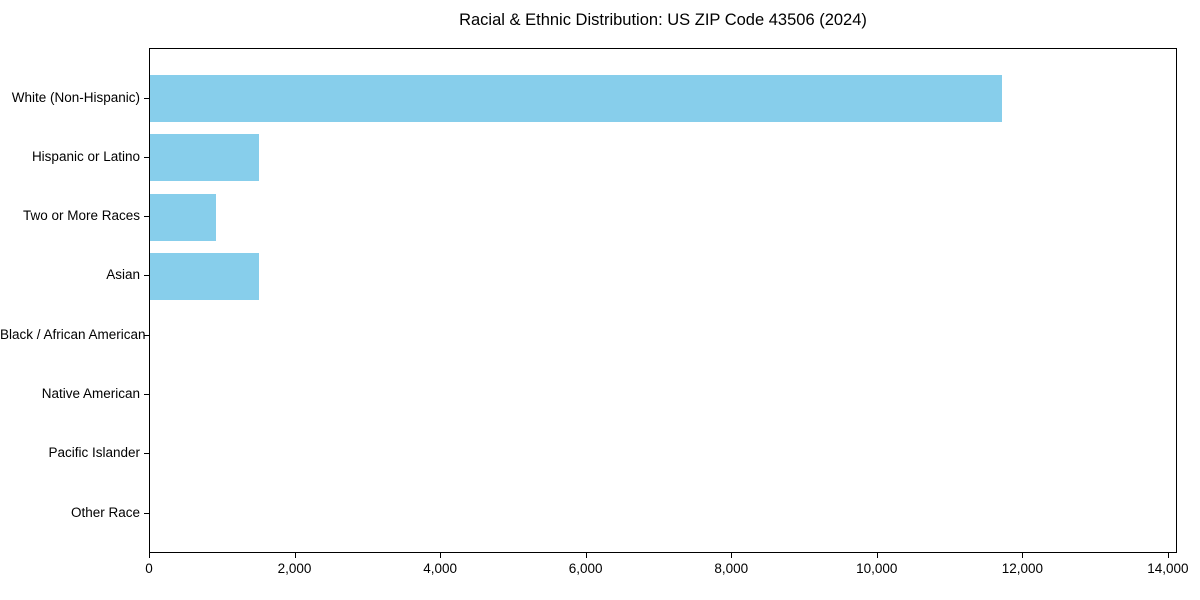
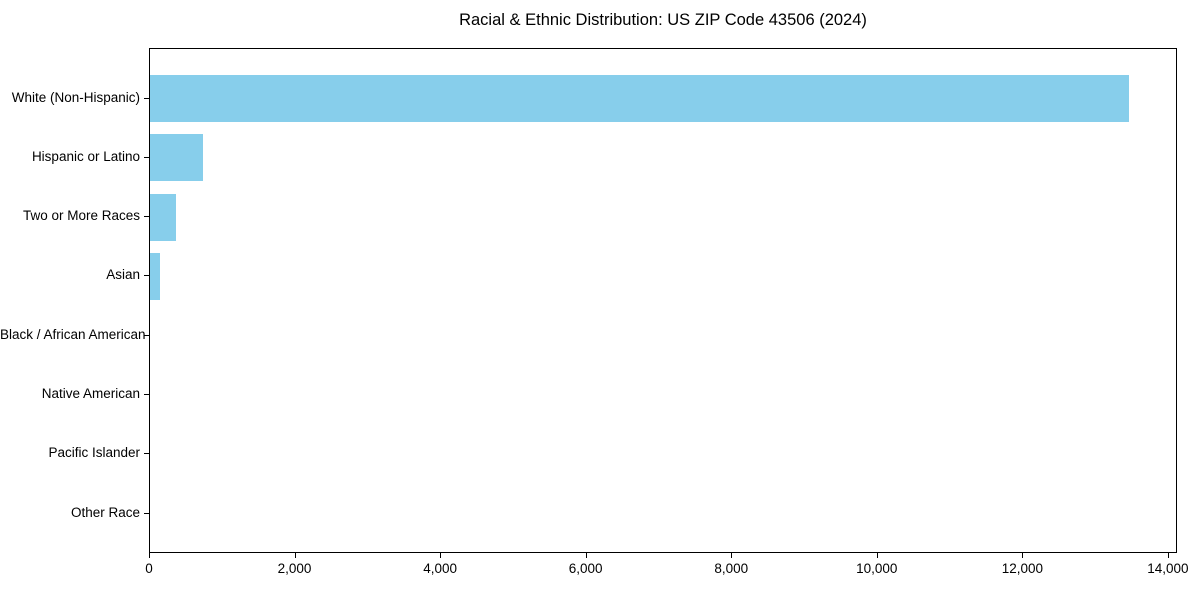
White (Non-Hispanic): 11700 -> 13400
Hispanic or Latino: 1500 -> 700
Two or More Races: 900 -> 400
Asian: 1500 -> 100
